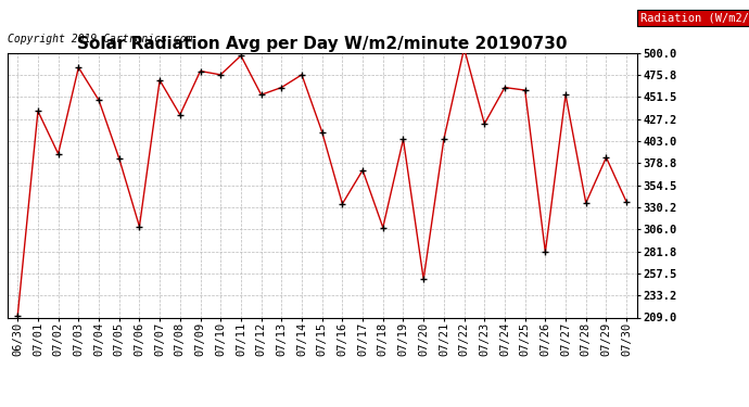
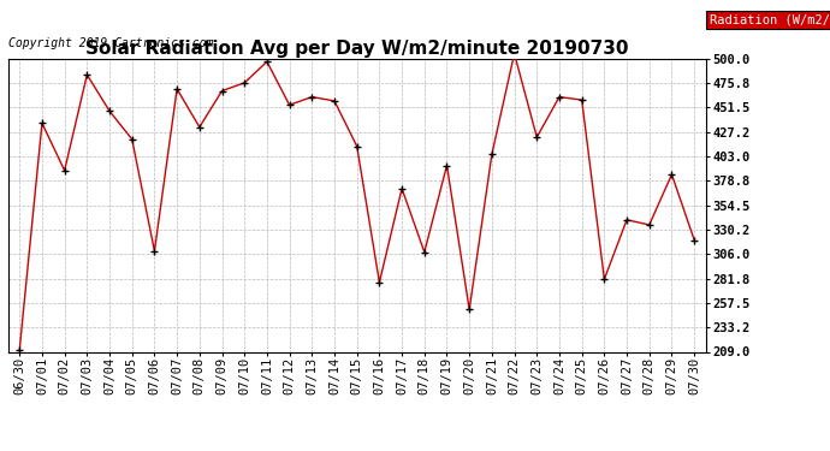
07/05: 384 -> 420
07/09: 480 -> 468
07/14: 476 -> 458
07/16: 334 -> 278
07/19: 405 -> 394
07/27: 454 -> 340
07/30: 336 -> 320
